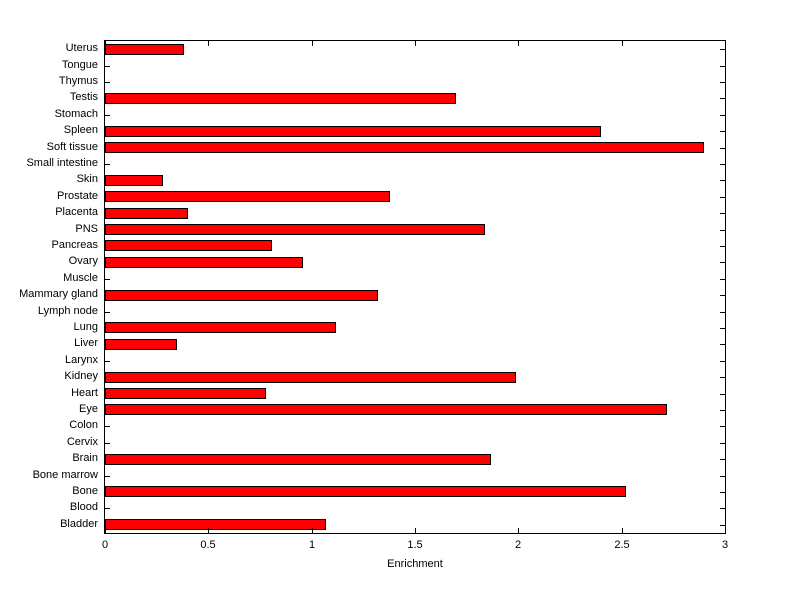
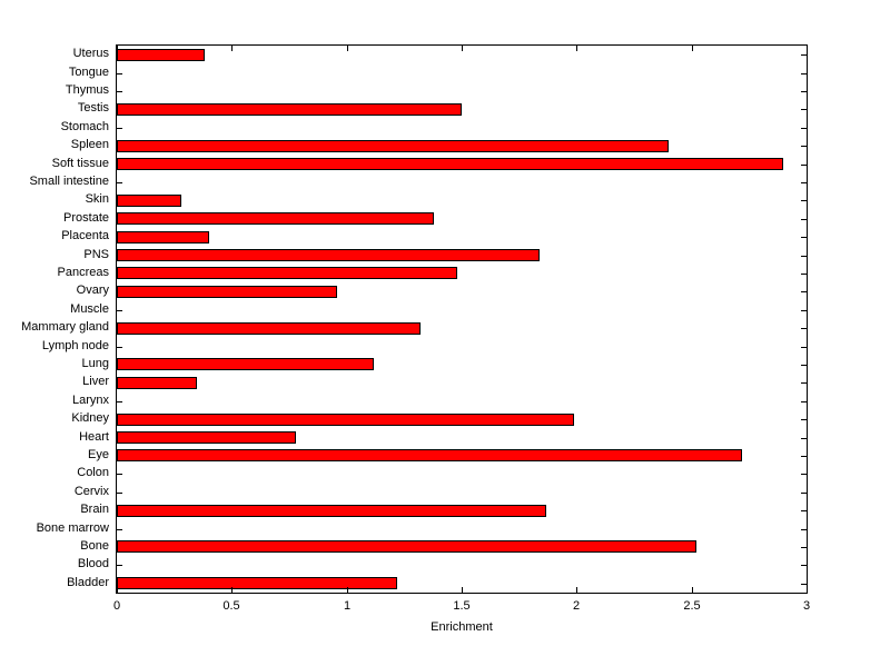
Testis: 1.70 -> 1.50
Pancreas: 0.81 -> 1.48
Bladder: 1.07 -> 1.22
